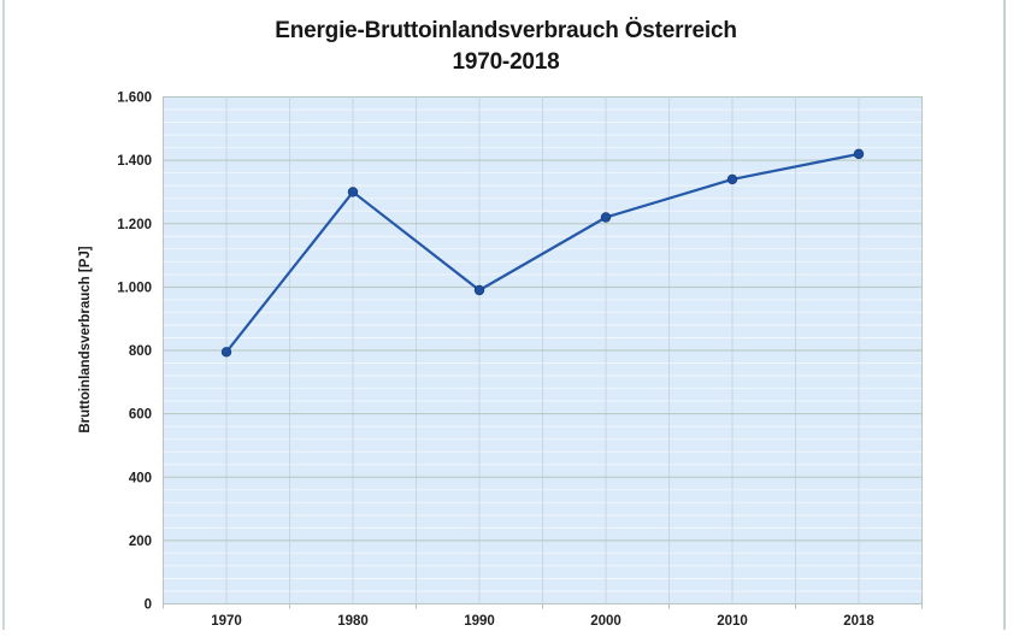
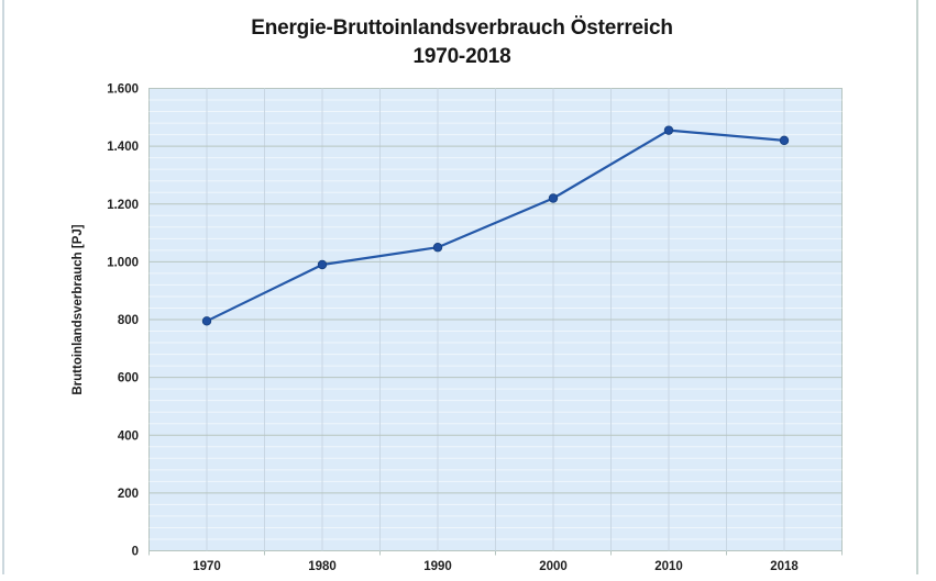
1980: 1300 -> 990
1990: 990 -> 1050
2010: 1340 -> 1460
